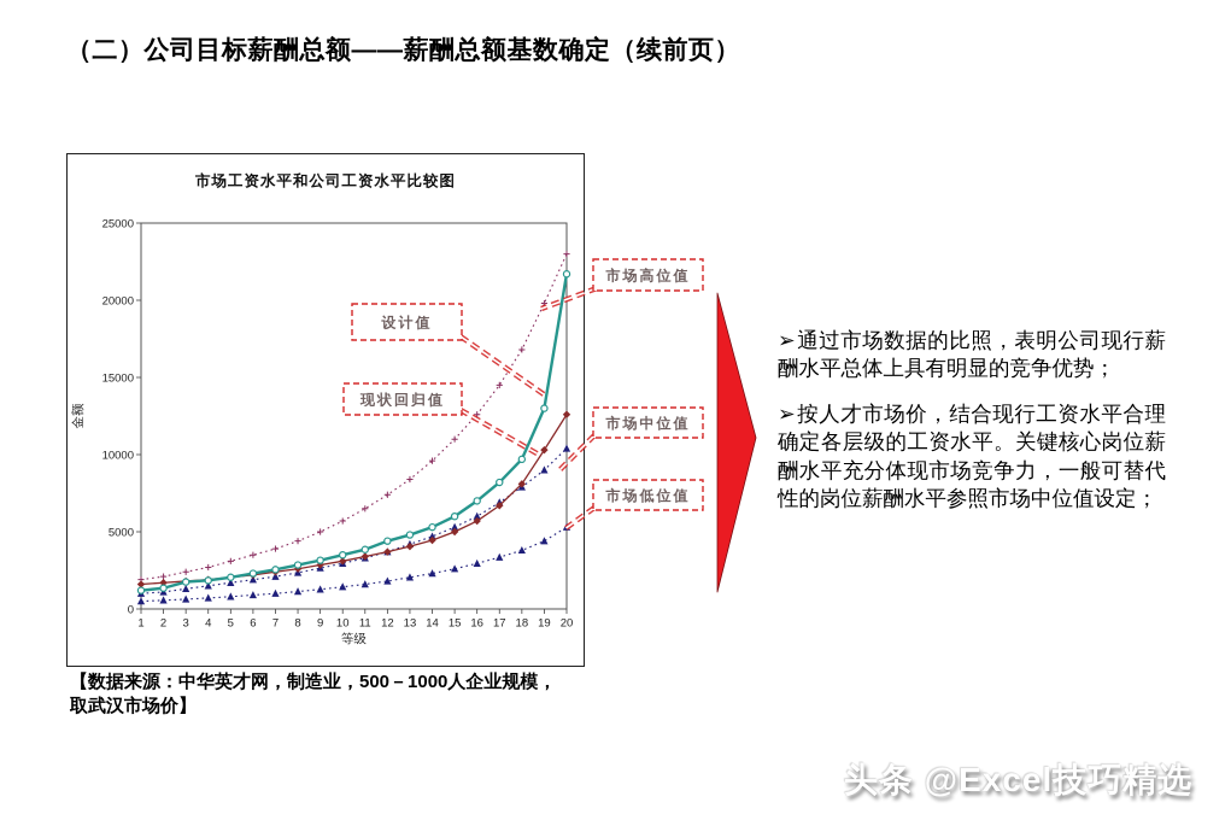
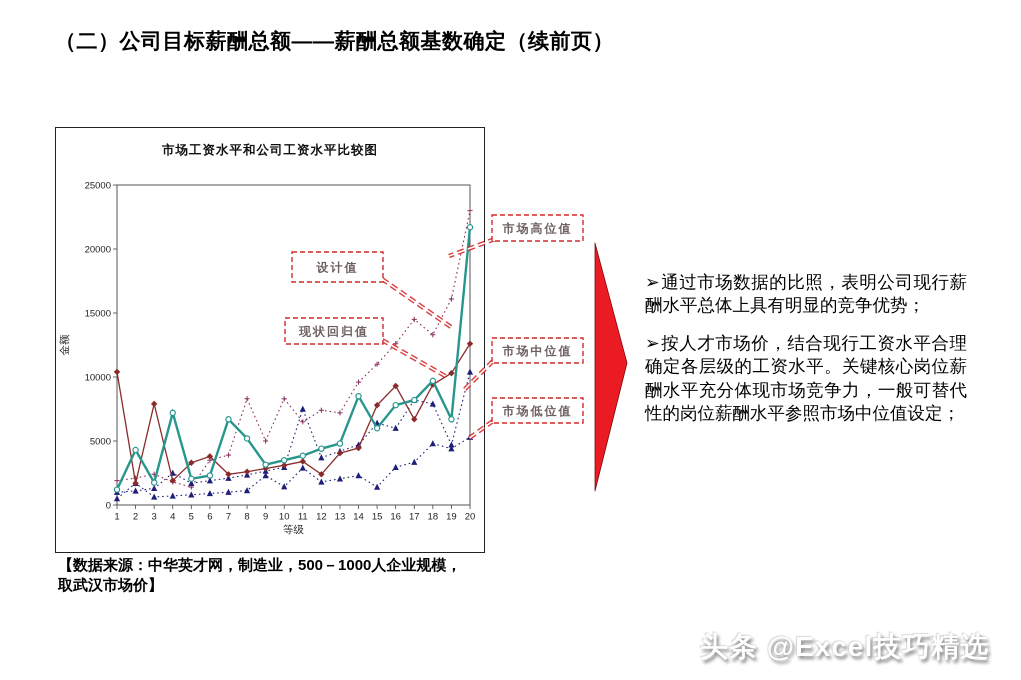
现状回归值/1: 1600 -> 10400
市场低位值/2: 600 -> 1700
设计值/2: 1400 -> 4300
现状回归值/3: 1800 -> 7900
市场高位值/4: 2700 -> 1800
市场中位值/4: 1500 -> 2500
设计值/4: 1800 -> 7200
市场高位值/5: 3100 -> 1400
现状回归值/5: 2000 -> 3300
现状回归值/6: 2200 -> 3800
设计值/7: 2600 -> 6700
市场高位值/8: 4400 -> 8300
设计值/8: 2800 -> 5200
市场低位值/9: 1300 -> 2300
市场高位值/10: 5700 -> 8300
市场低位值/11: 1600 -> 2900
市场中位值/11: 3300 -> 7500
现状回归值/12: 3700 -> 2400
市场高位值/13: 8400 -> 7200
设计值/14: 5300 -> 8500
市场低位值/15: 2600 -> 1400
市场中位值/15: 5300 -> 6400
现状回归值/15: 5000 -> 7800
现状回归值/16: 5700 -> 9300
设计值/16: 7000 -> 7800
市场中位值/17: 6900 -> 8200
市场高位值/18: 16800 -> 13300
市场低位值/18: 3800 -> 4800
现状回归值/18: 8100 -> 9400
市场高位值/19: 19800 -> 16100
市场中位值/19: 9000 -> 4700
设计值/19: 13000 -> 6700
